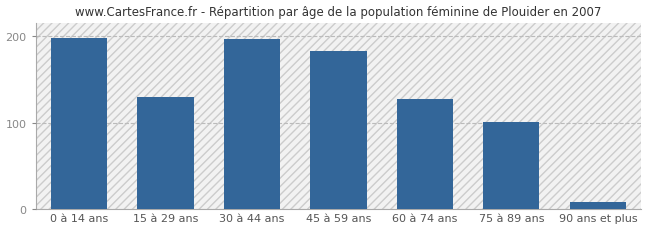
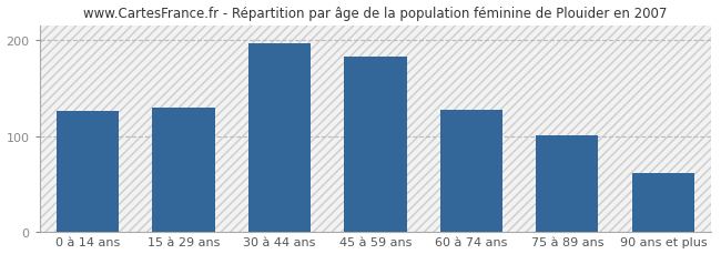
0 à 14 ans: 198 -> 126
90 ans et plus: 8 -> 62
